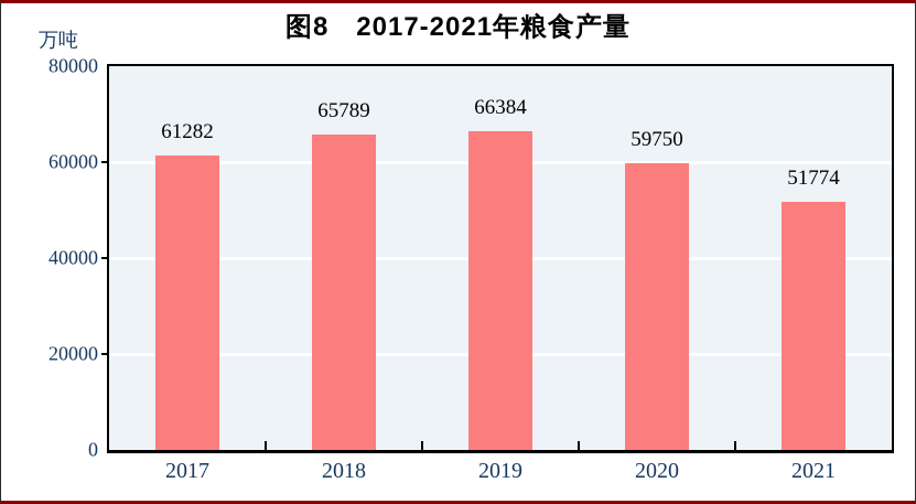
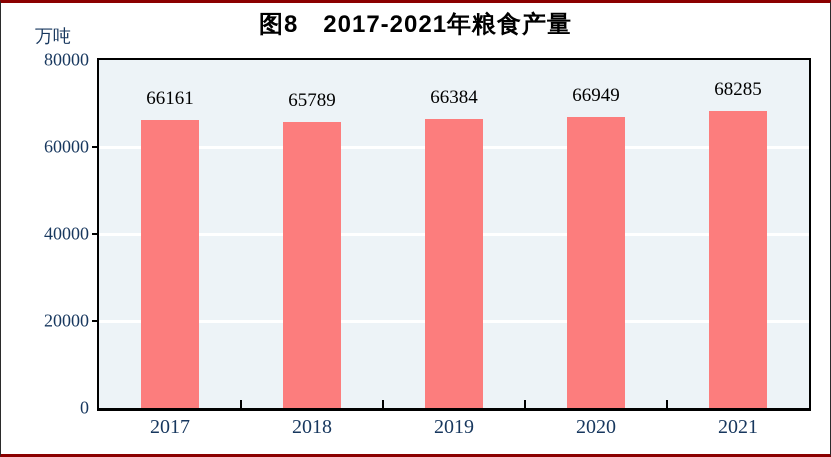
2017: 61282 -> 66161
2020: 59750 -> 66949
2021: 51774 -> 68285
